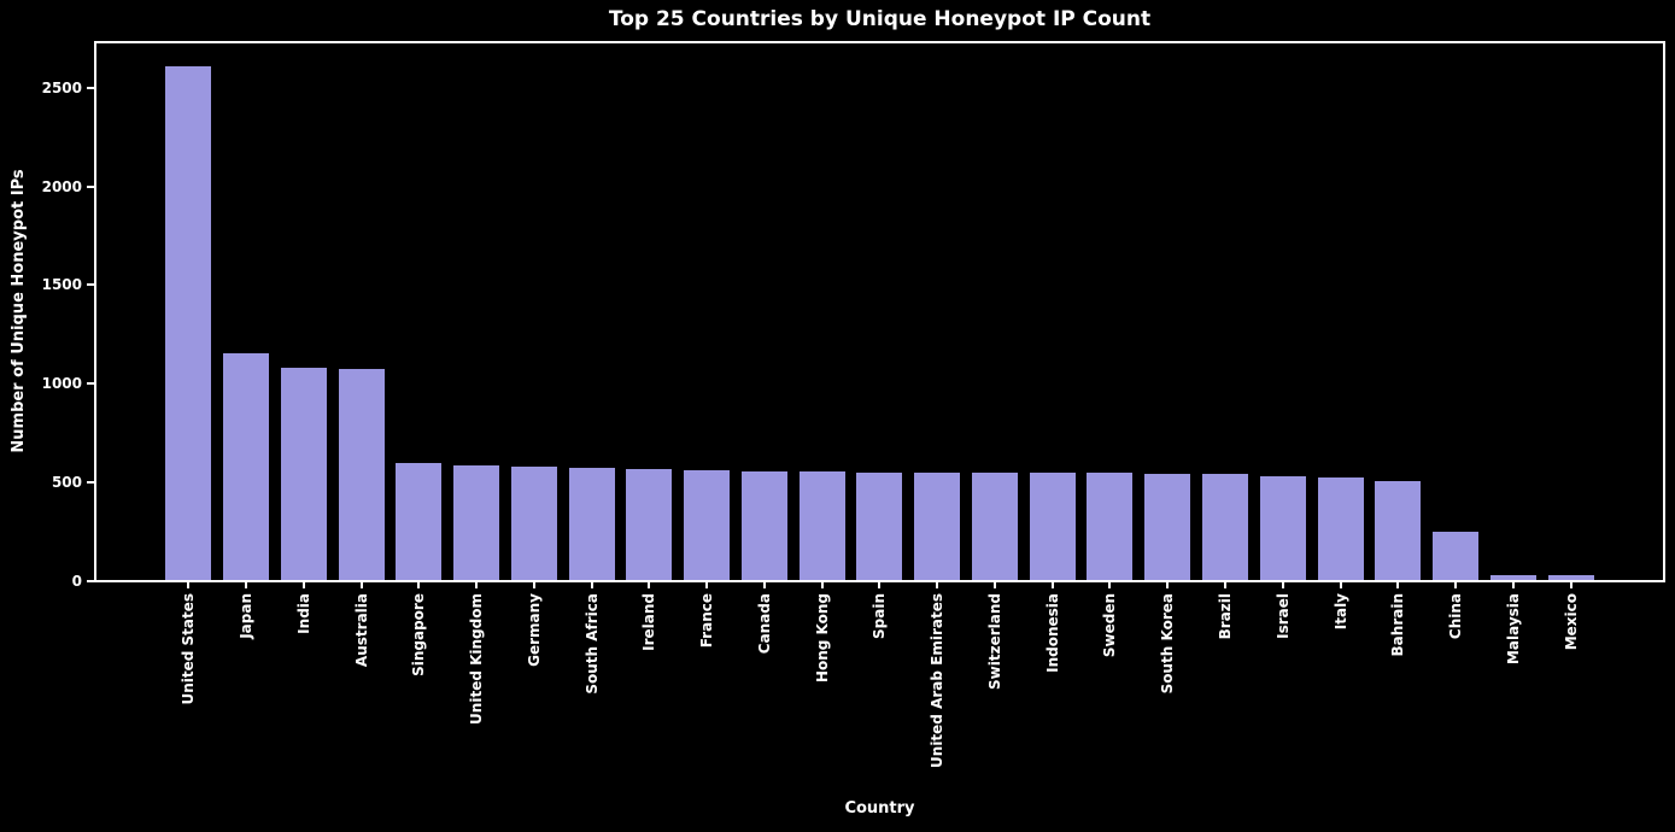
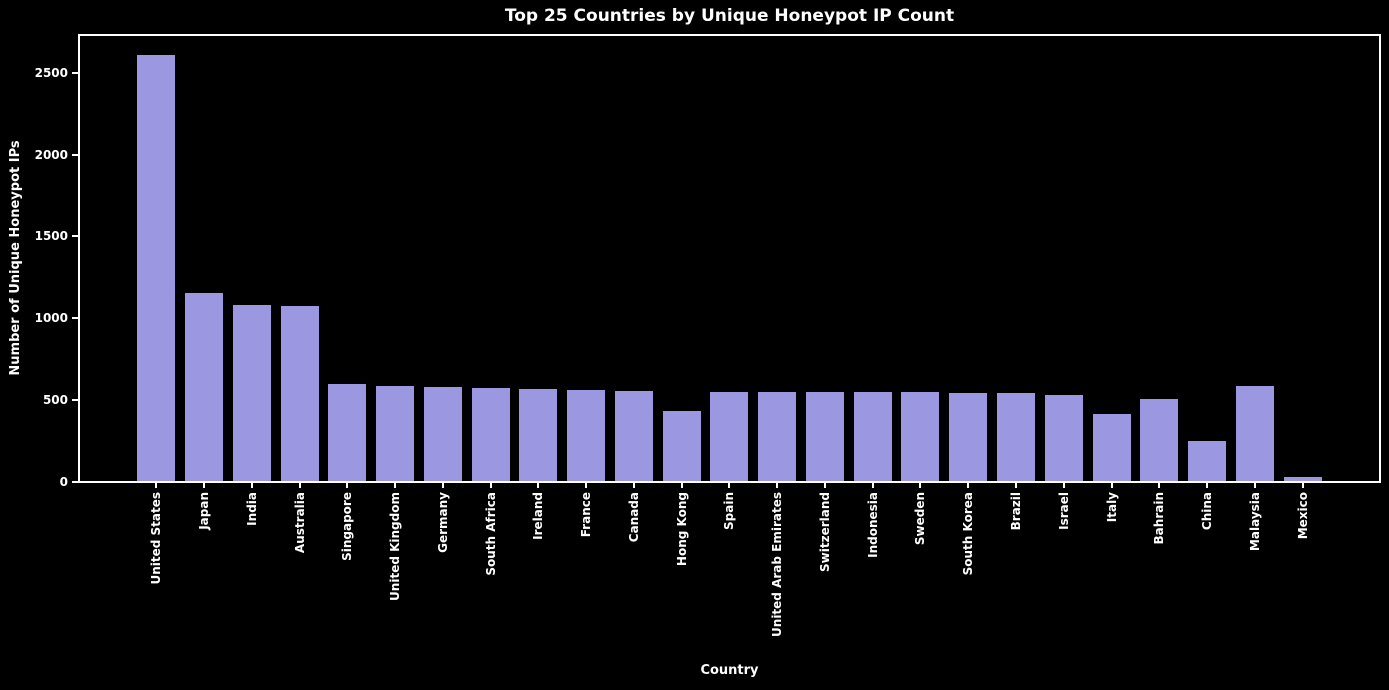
Hong Kong: 550 -> 430
Italy: 520 -> 410
Malaysia: 30 -> 580
